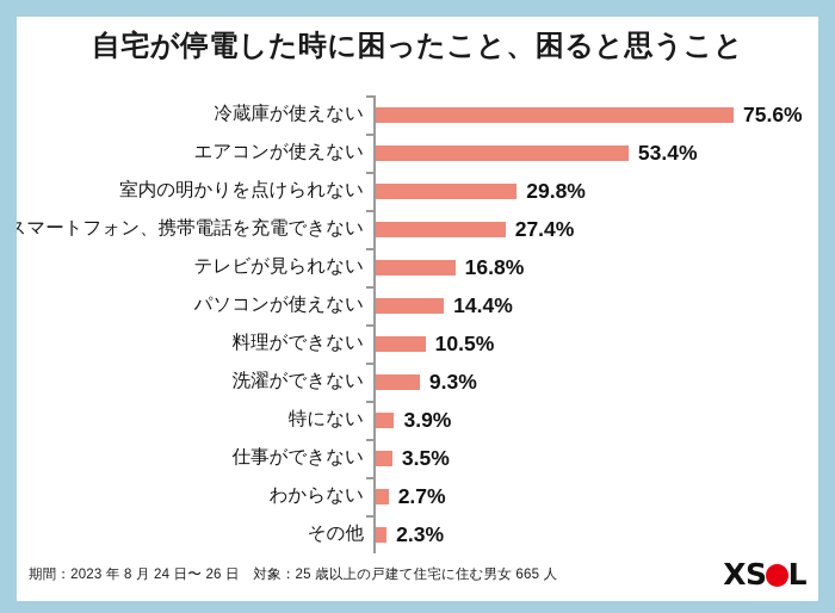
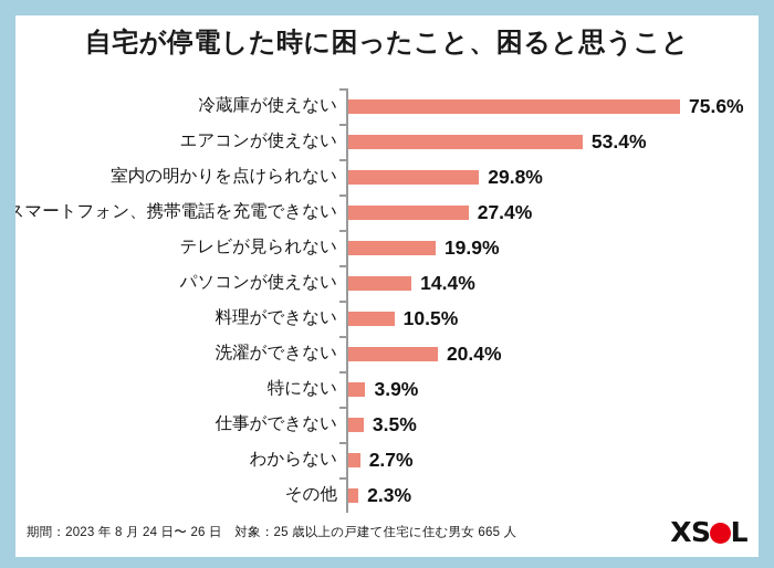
テレビが見られない: 16.8% -> 19.9%
洗濯ができない: 9.3% -> 20.4%
